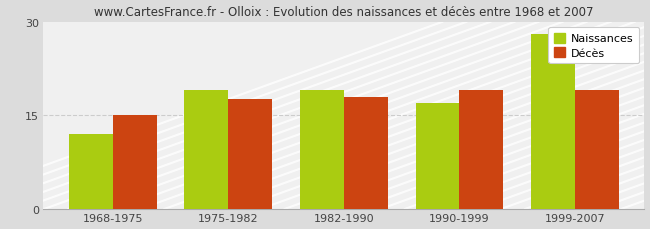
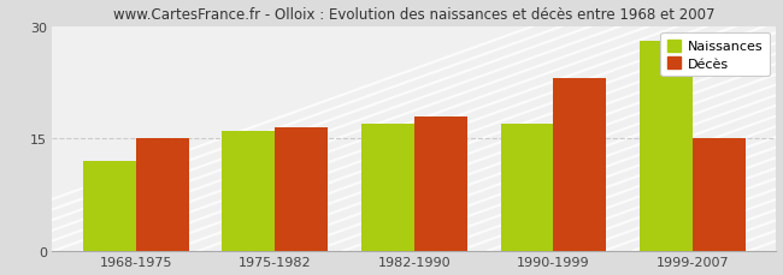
Naissances/1975-1982: 19 -> 16
Décès/1975-1982: 17.6 -> 16.5
Naissances/1982-1990: 19 -> 17
Décès/1990-1999: 19.0 -> 23.0
Décès/1999-2007: 19.0 -> 15.0
